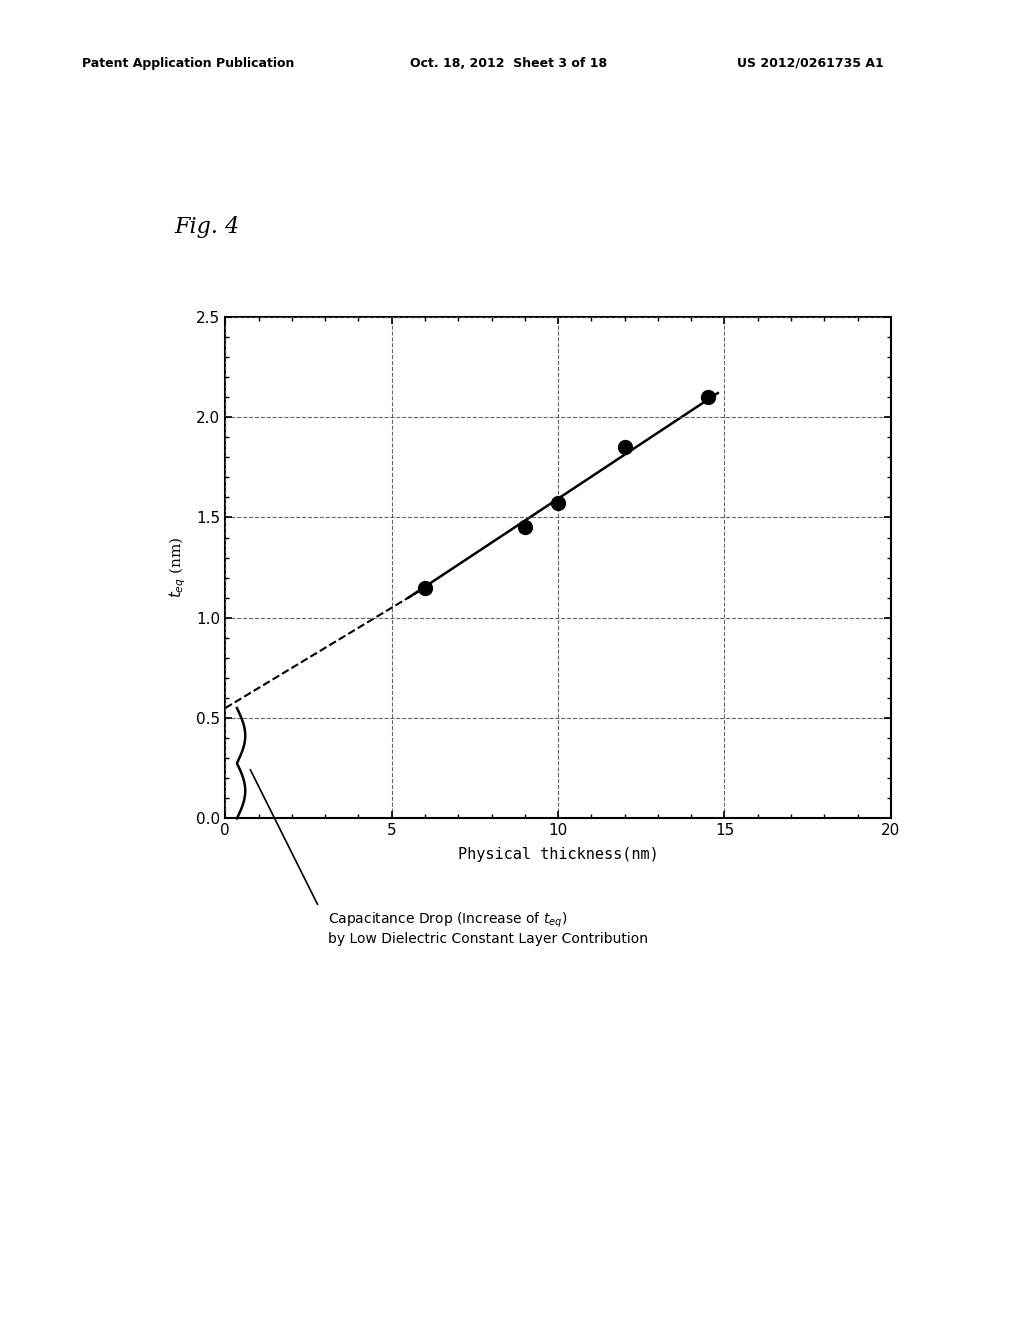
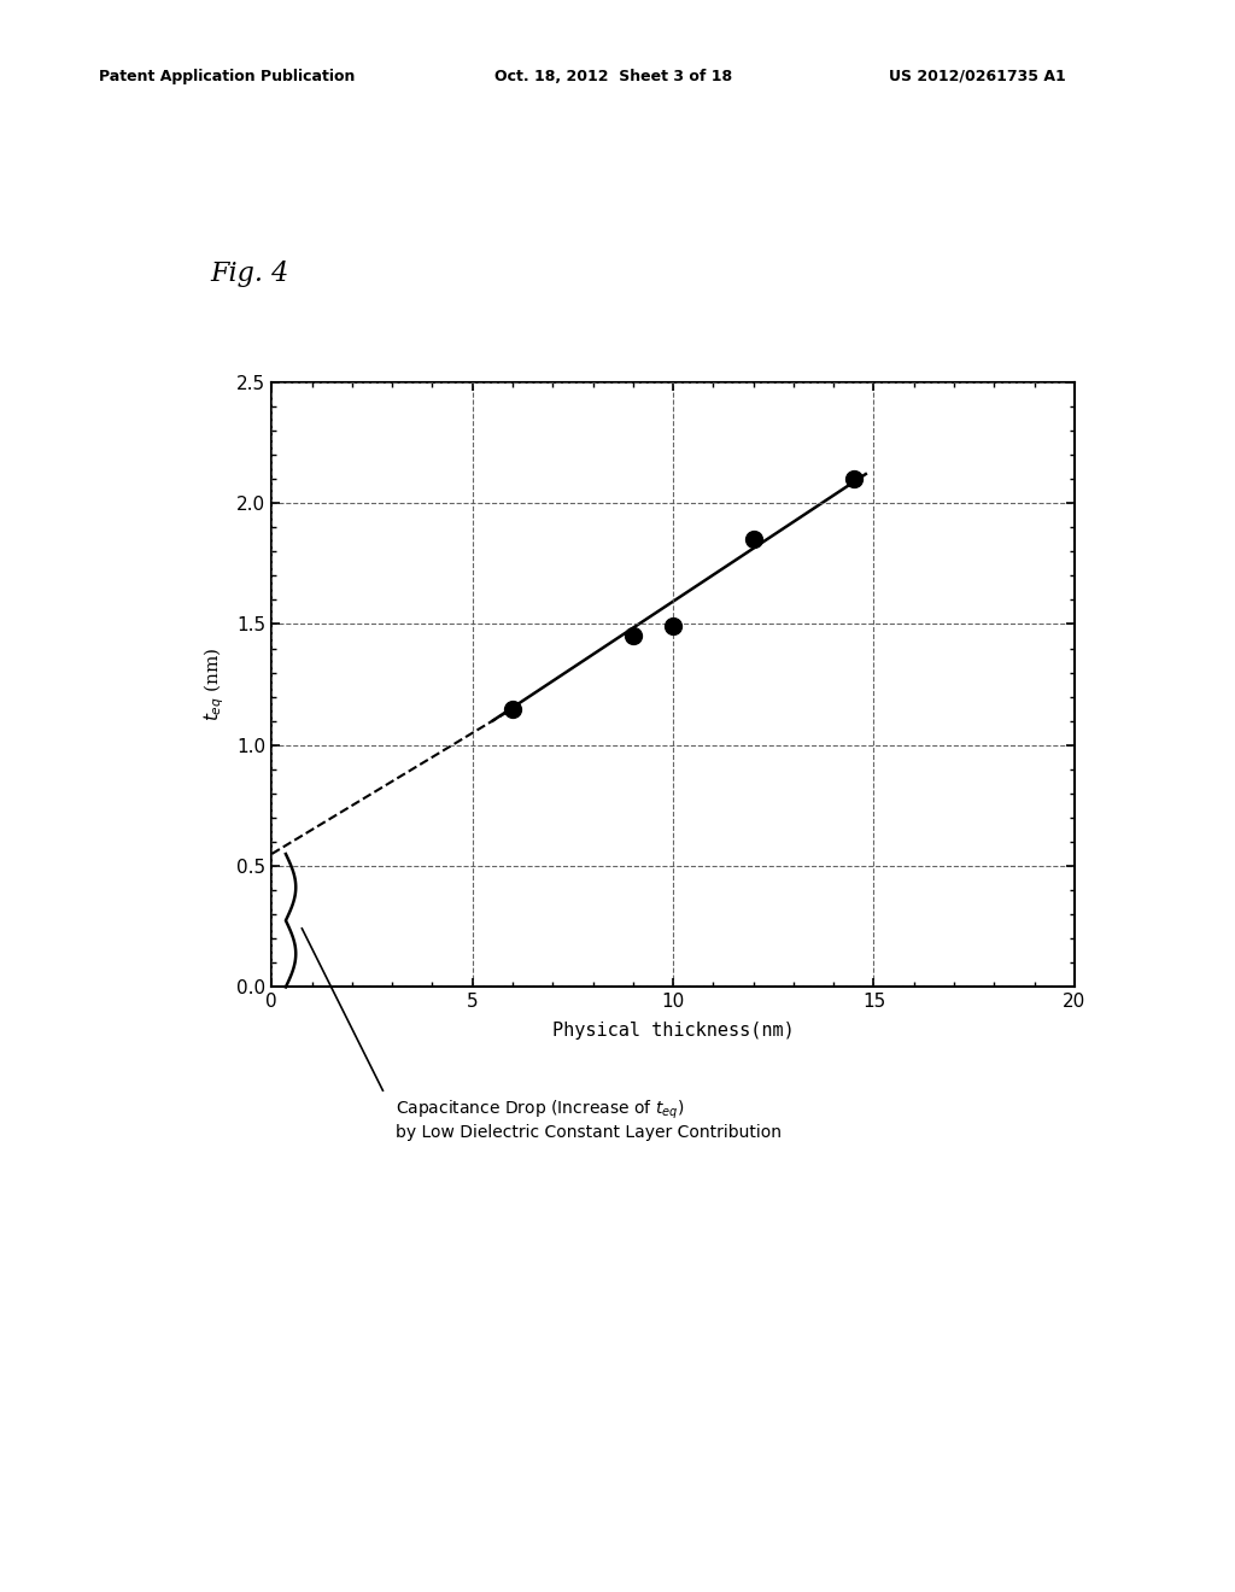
10: 1.57 -> 1.49
